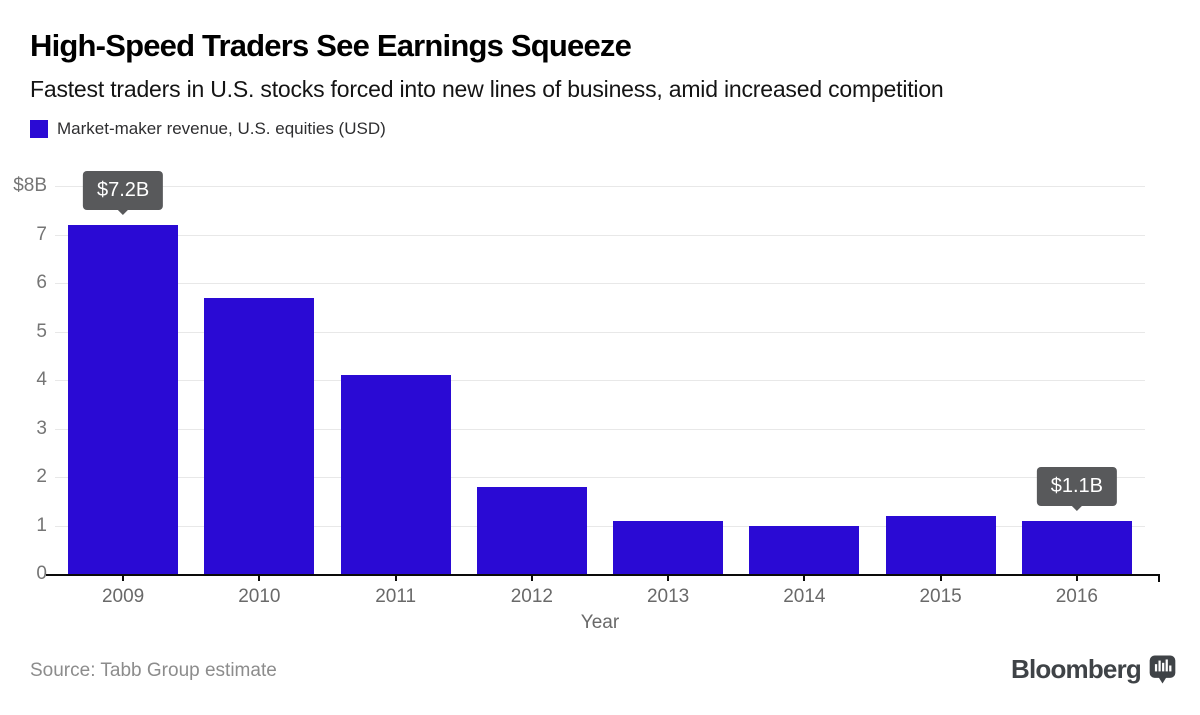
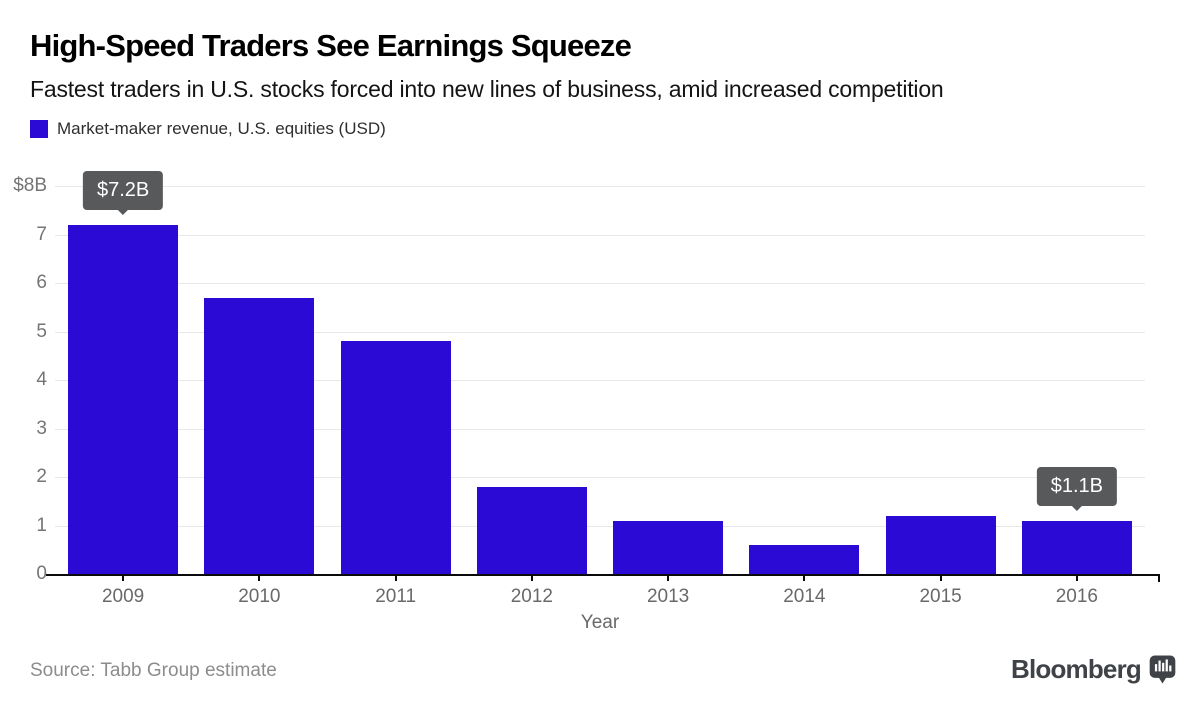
2011: $4.1B -> $4.8B
2014: $1.0B -> $0.6B
